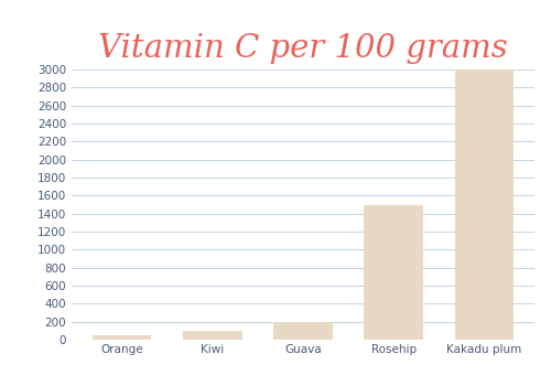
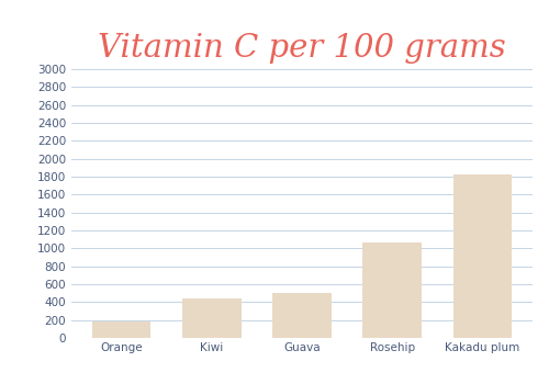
Orange: 50 -> 180
Kiwi: 90 -> 440
Guava: 200 -> 500
Rosehip: 1500 -> 1060
Kakadu plum: 3000 -> 1820
